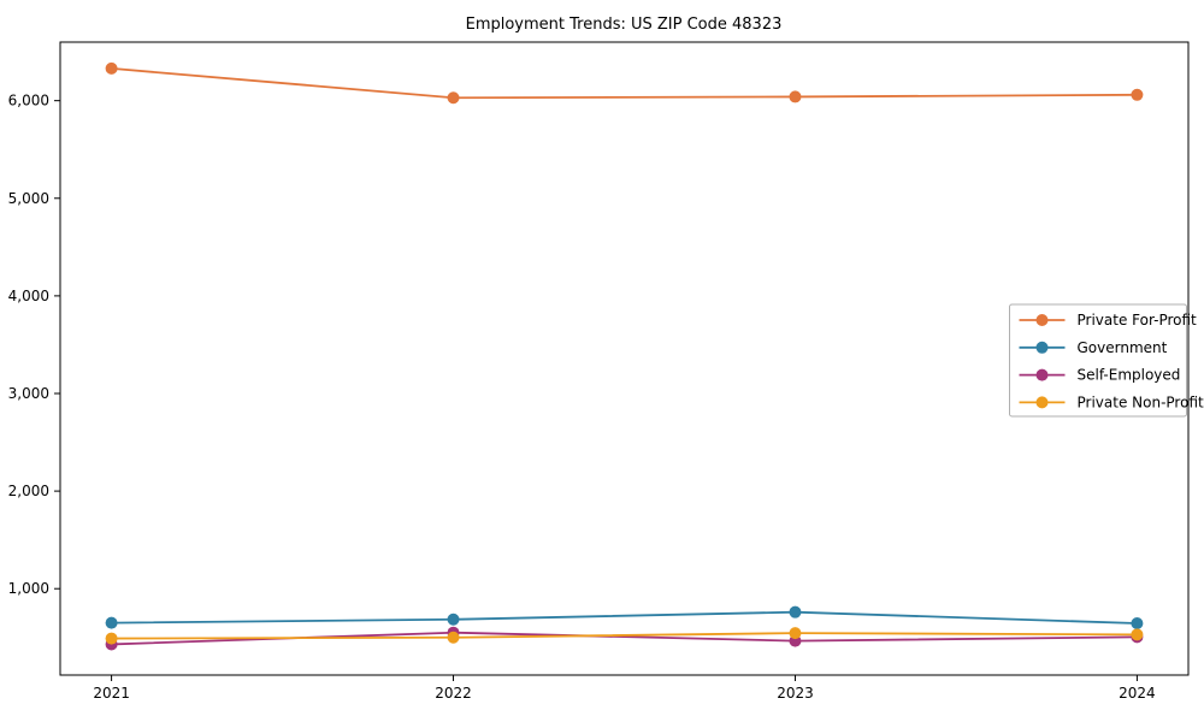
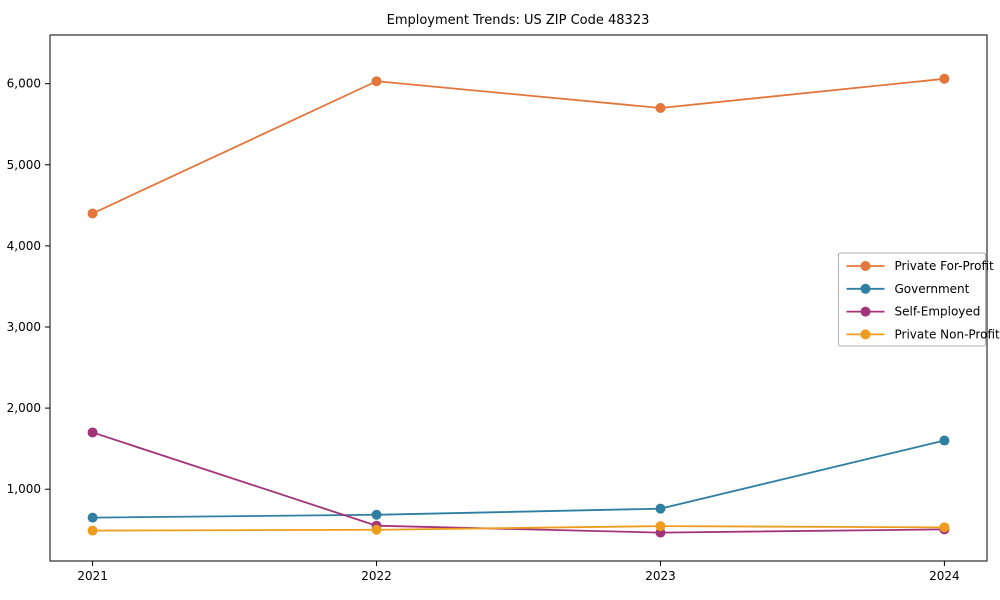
Private For-Profit/2021: 6300 -> 4400
Self-Employed/2021: 400 -> 1700
Private For-Profit/2023: 6000 -> 5700
Government/2024: 600 -> 1600
